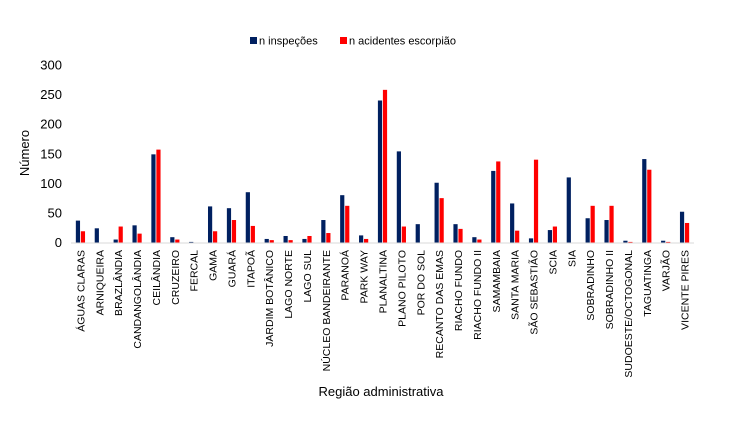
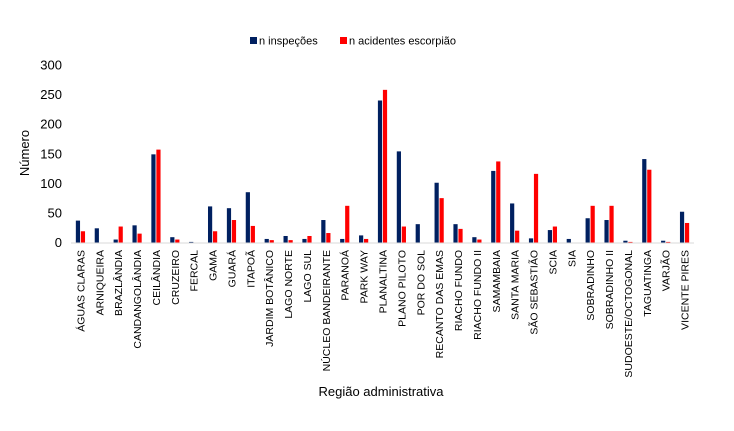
n inspeções/PARANOÁ: 80 -> 10
n acidentes escorpião/SÃO SEBASTIÃO: 140 -> 120
n inspeções/SIA: 110 -> 10
